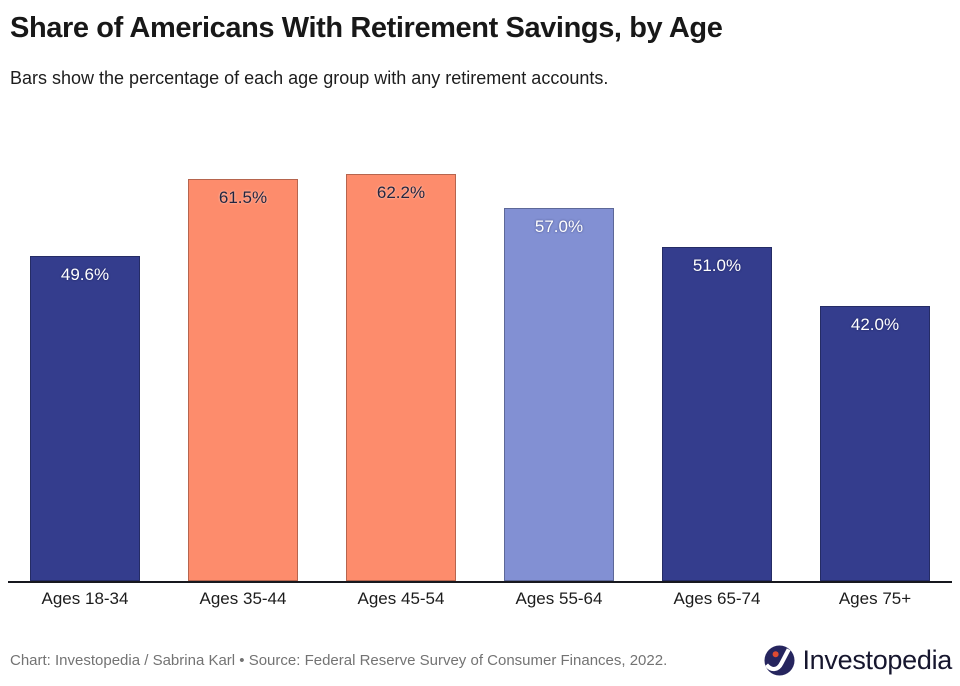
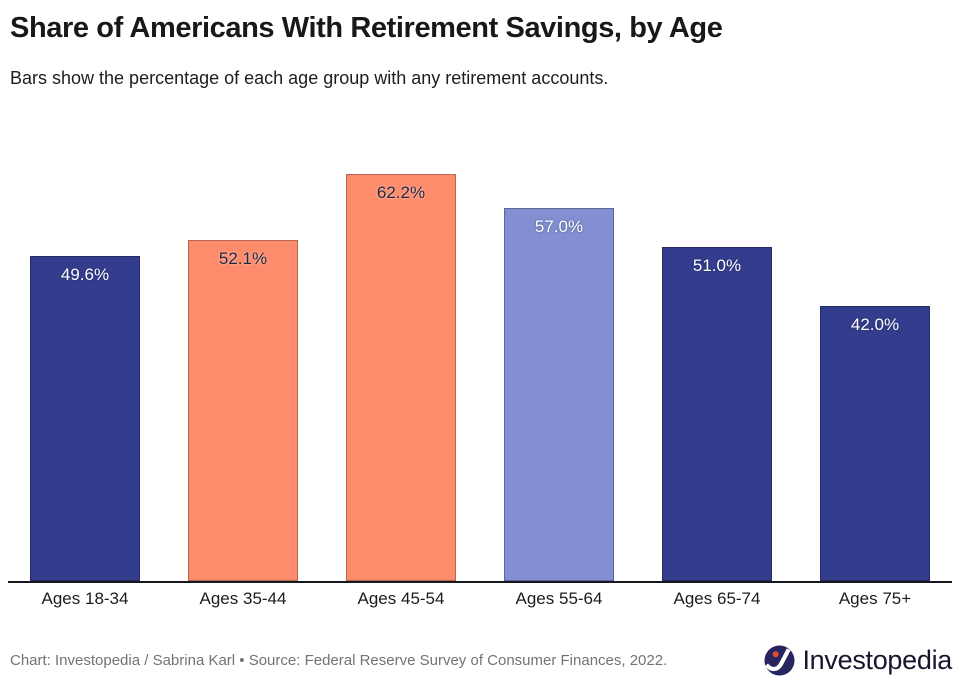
Ages 35-44: 61.5% -> 52.1%
